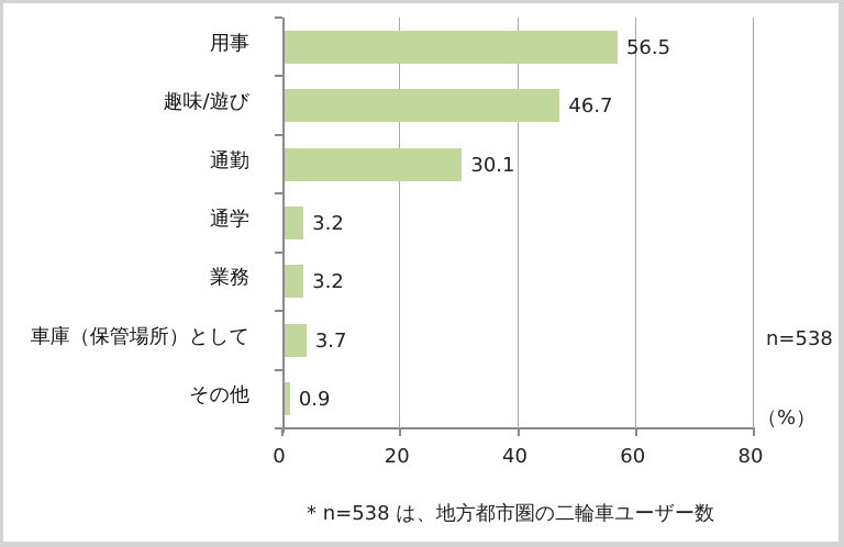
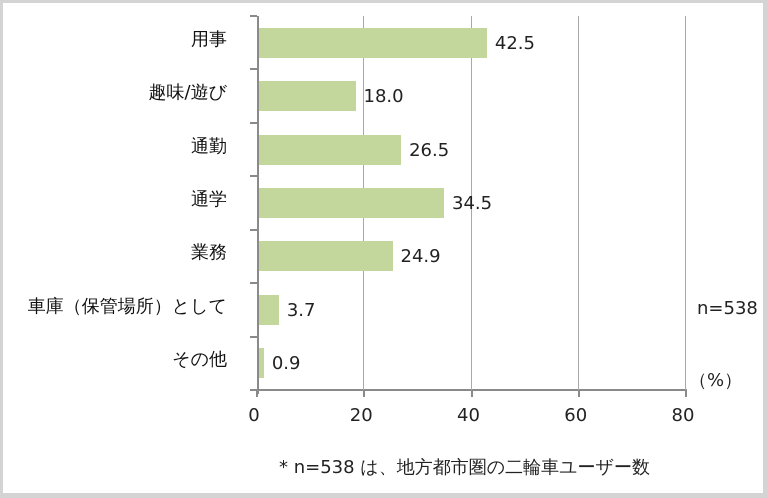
用事: 56.5 -> 42.5
趣味/遊び: 46.7 -> 18.0
通勤: 30.1 -> 26.5
通学: 3.2 -> 34.5
業務: 3.2 -> 24.9
